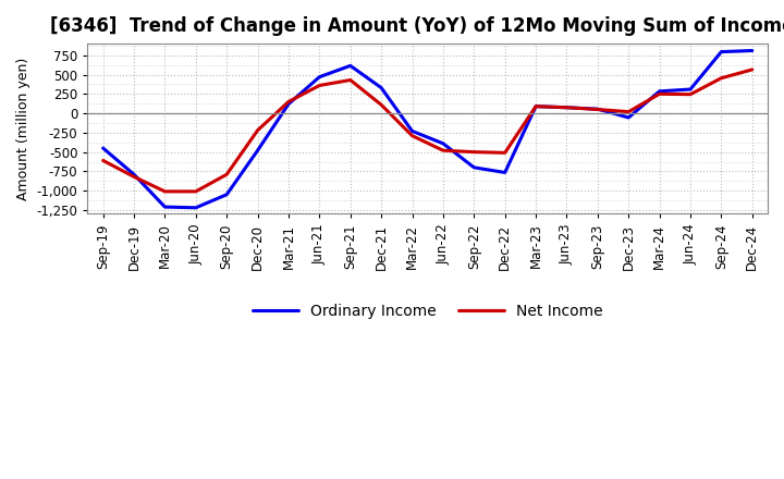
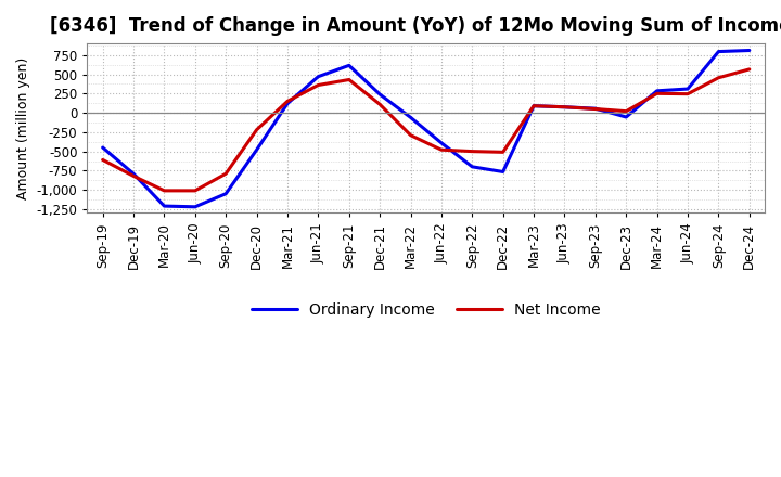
Ordinary Income/Dec-21: 330 -> 240
Ordinary Income/Mar-22: -230 -> -60
